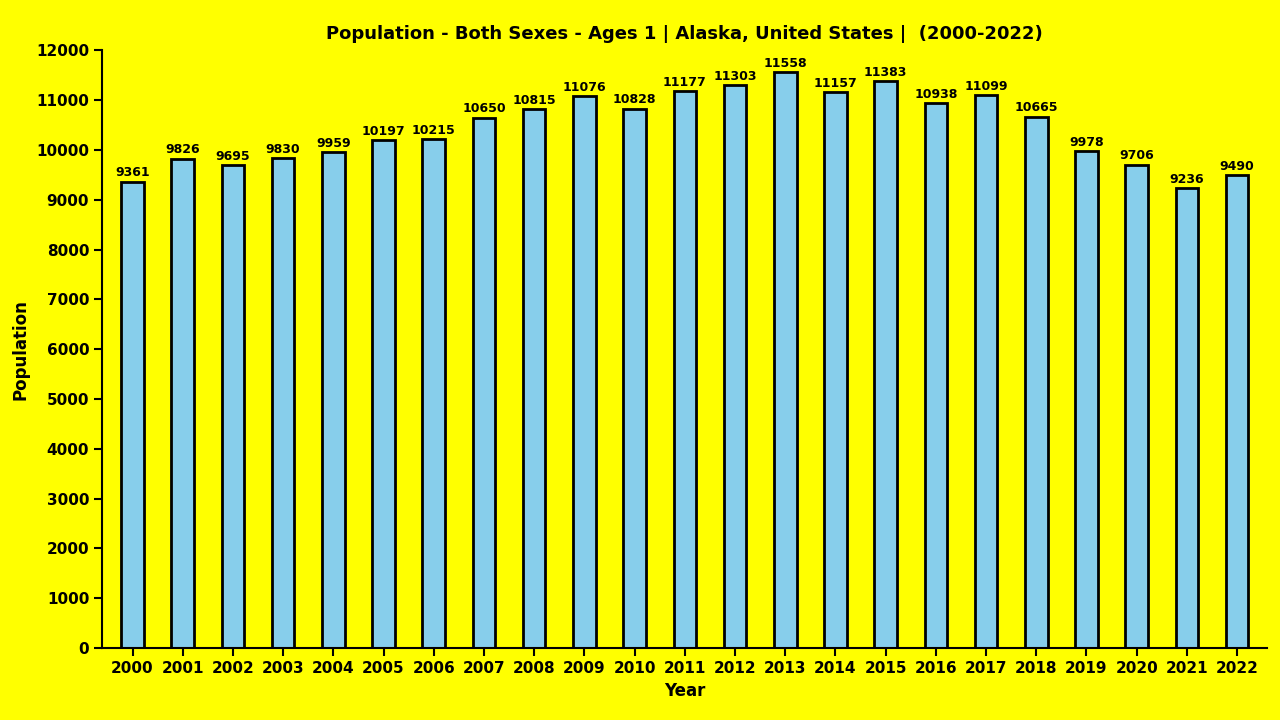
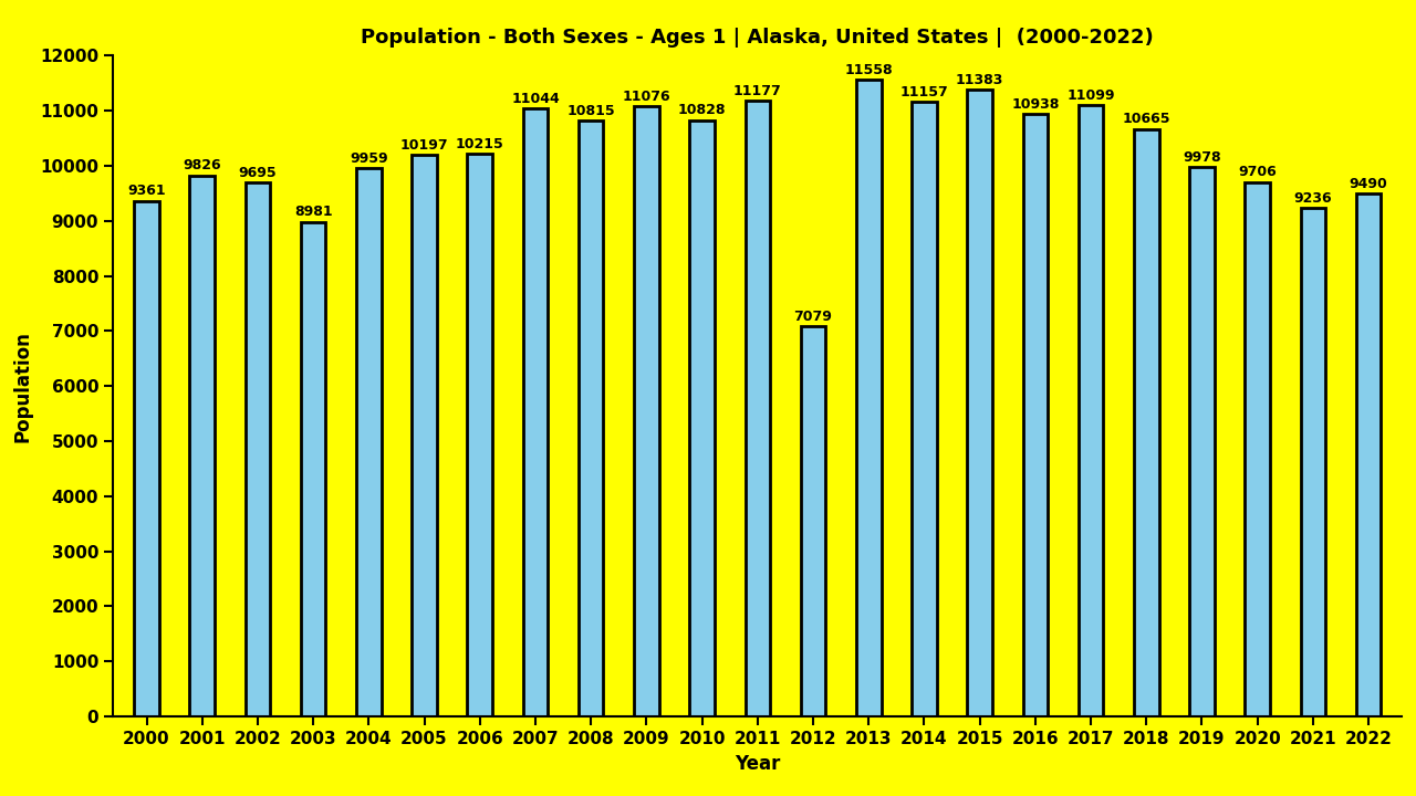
2003: 9830 -> 8981
2007: 10650 -> 11044
2012: 11303 -> 7079
